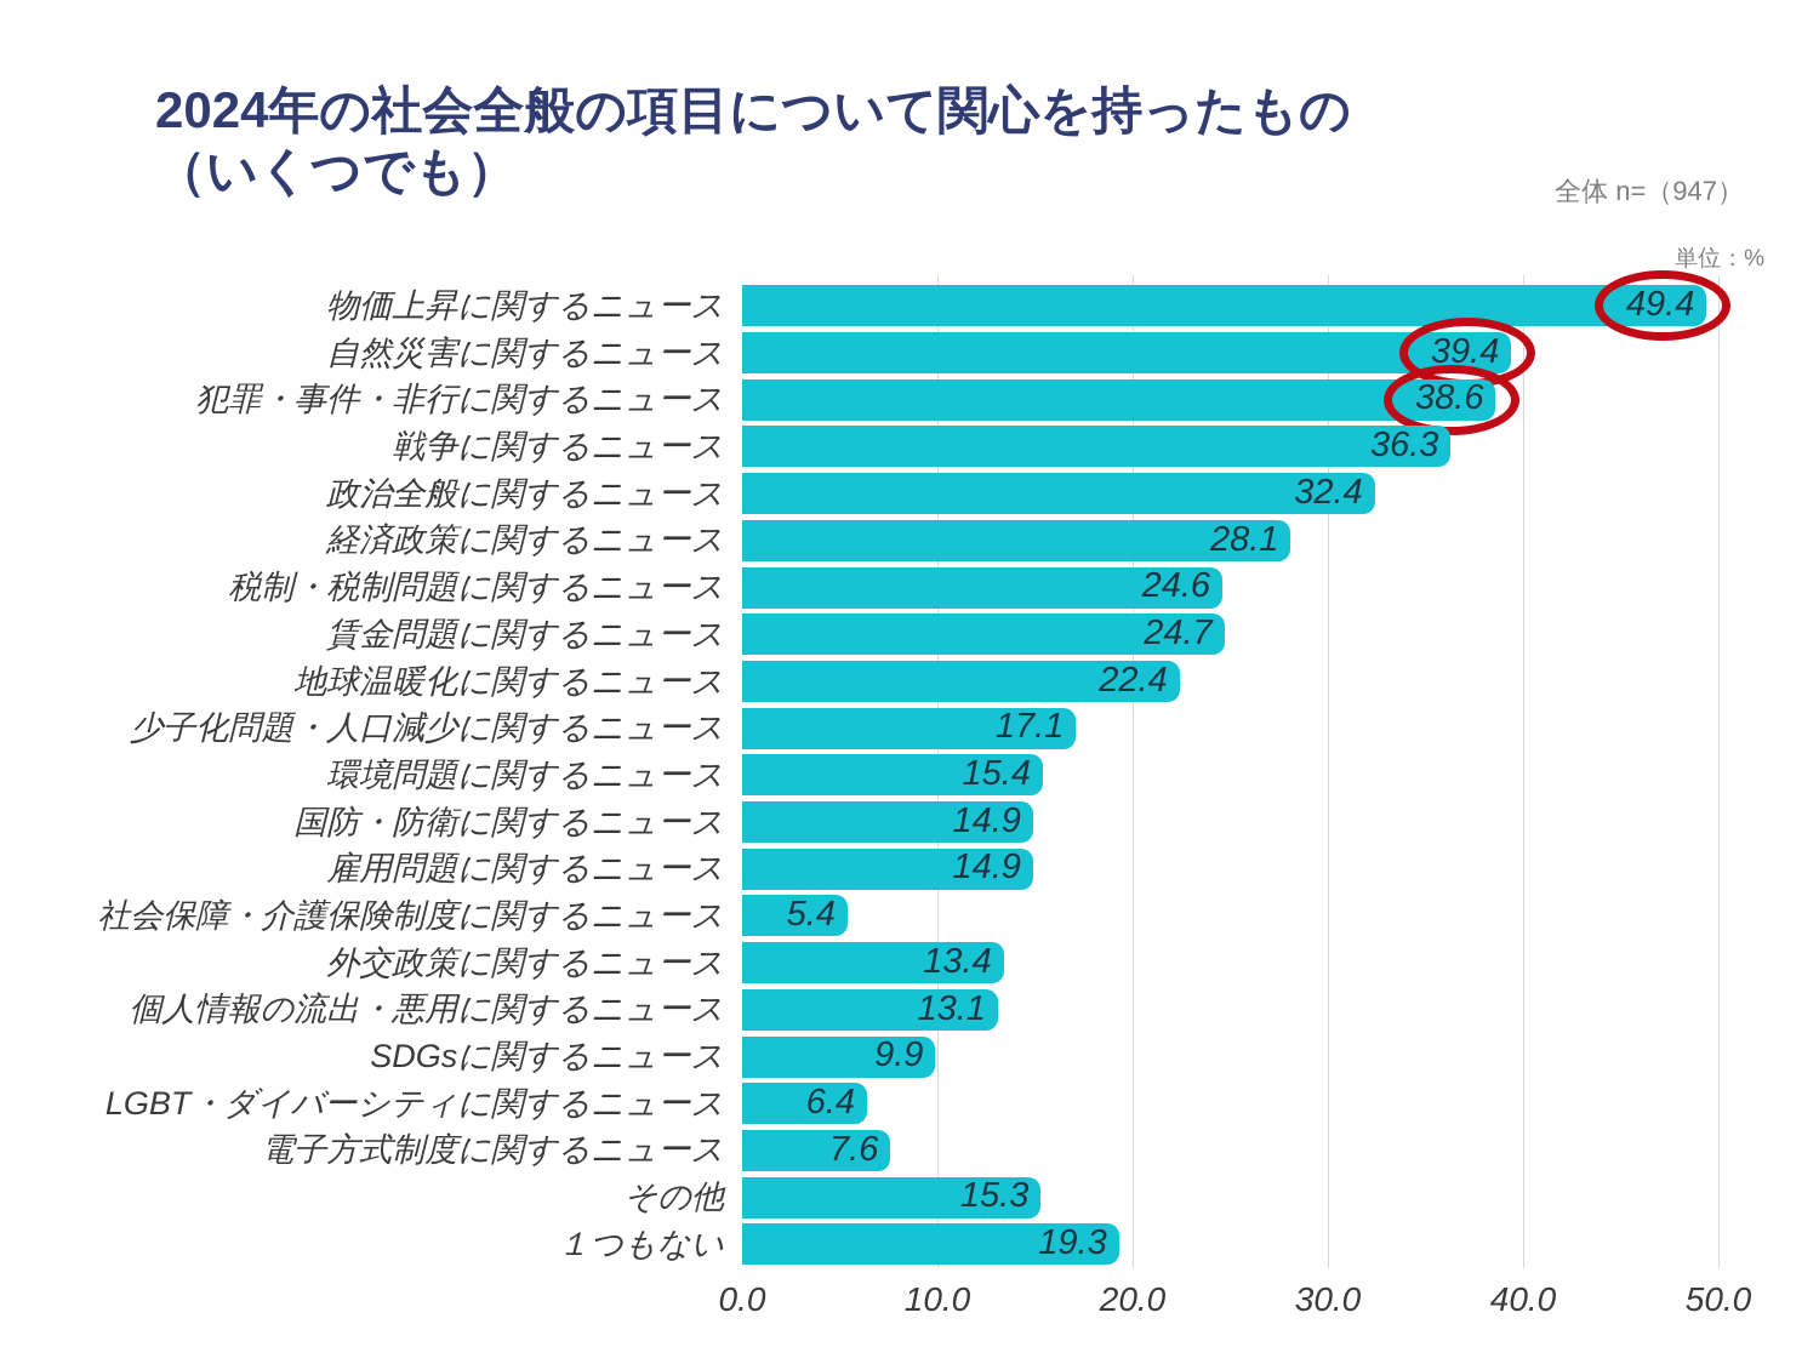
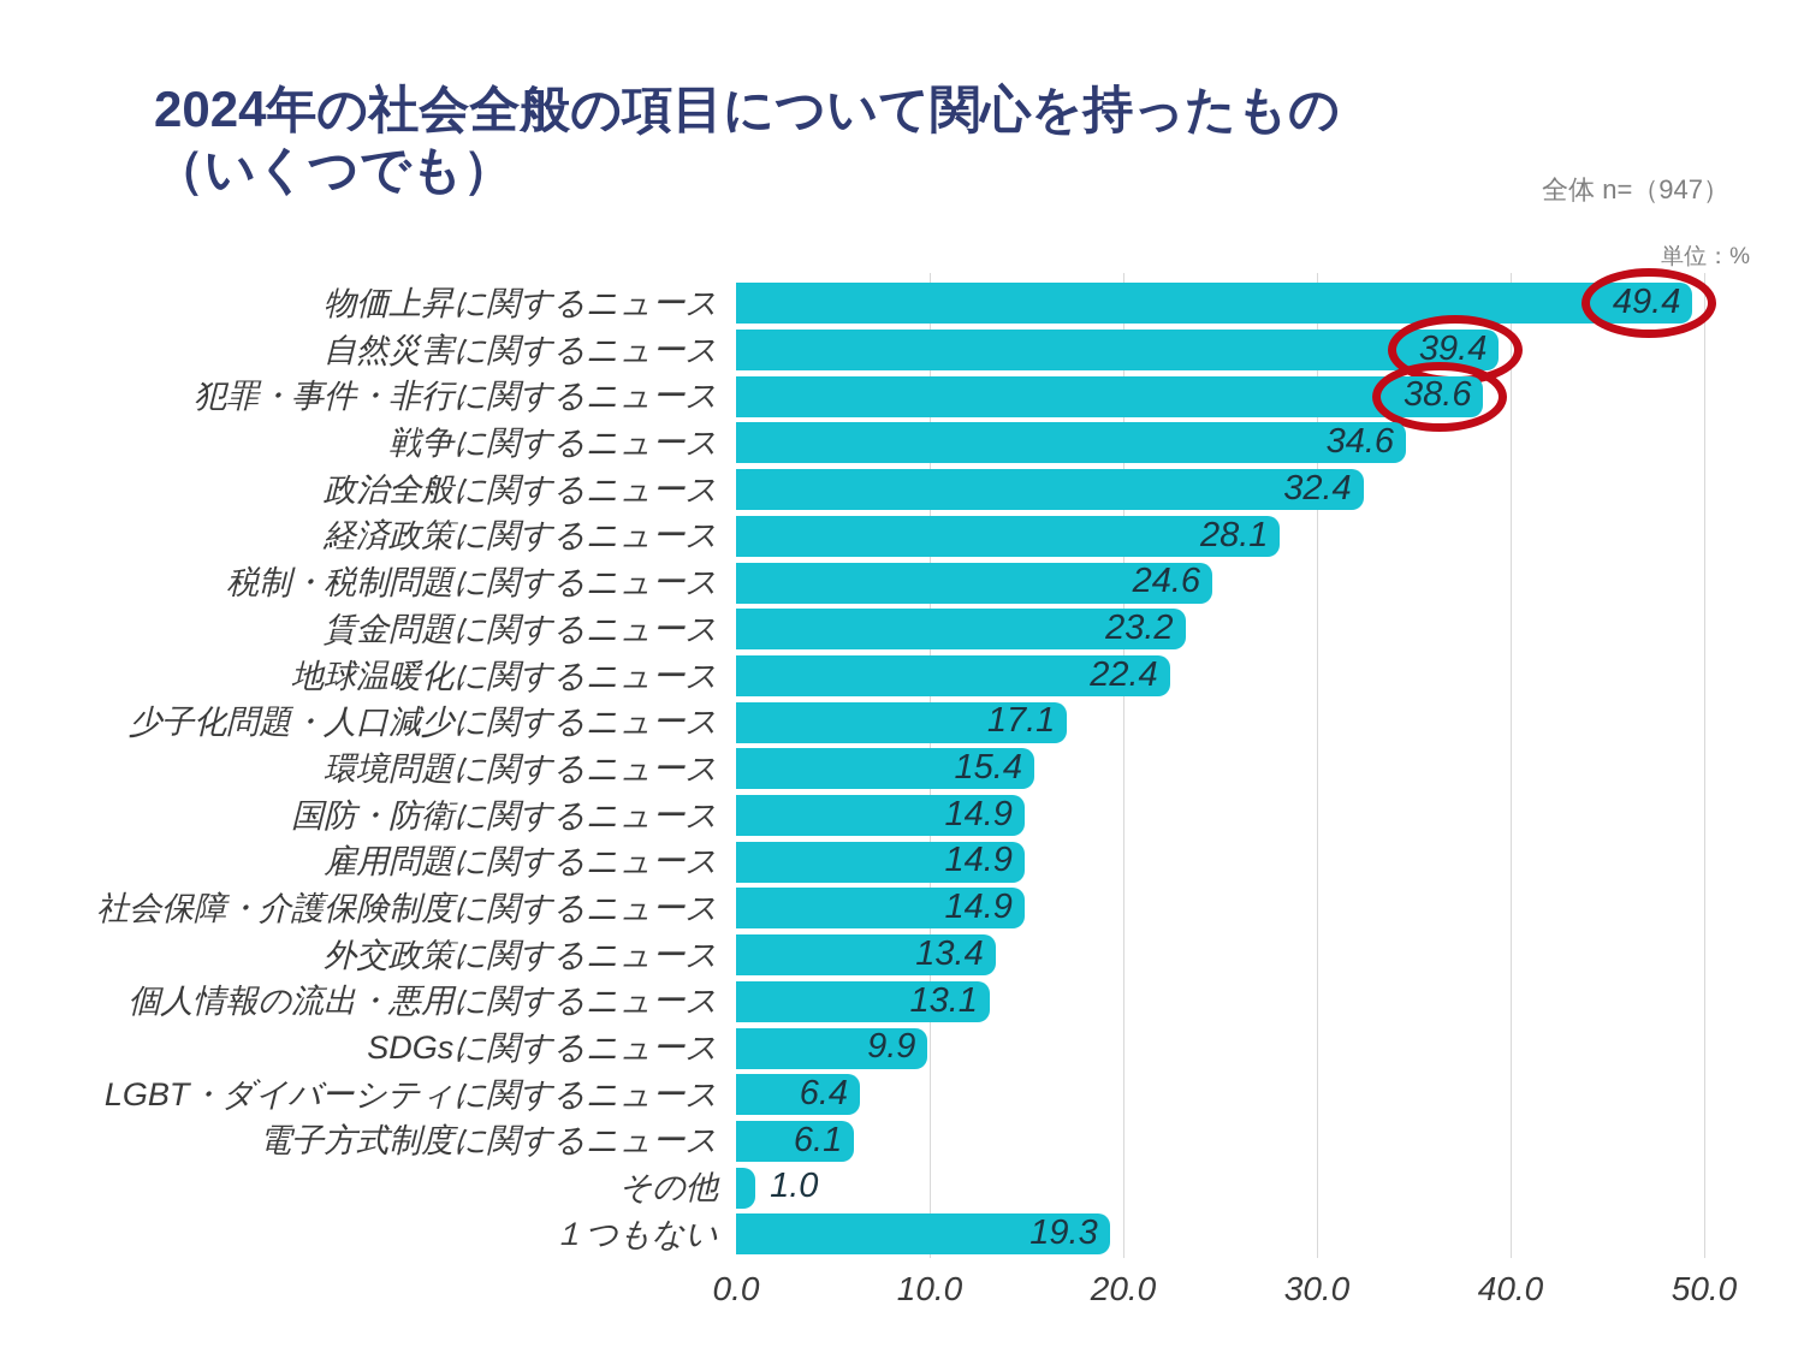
戦争に関するニュース: 36.3 -> 34.6
賃金問題に関するニュース: 24.7 -> 23.2
社会保障・介護保険制度に関するニュース: 5.4 -> 14.9
電子方式制度に関するニュース: 7.6 -> 6.1
その他: 15.3 -> 1.0
